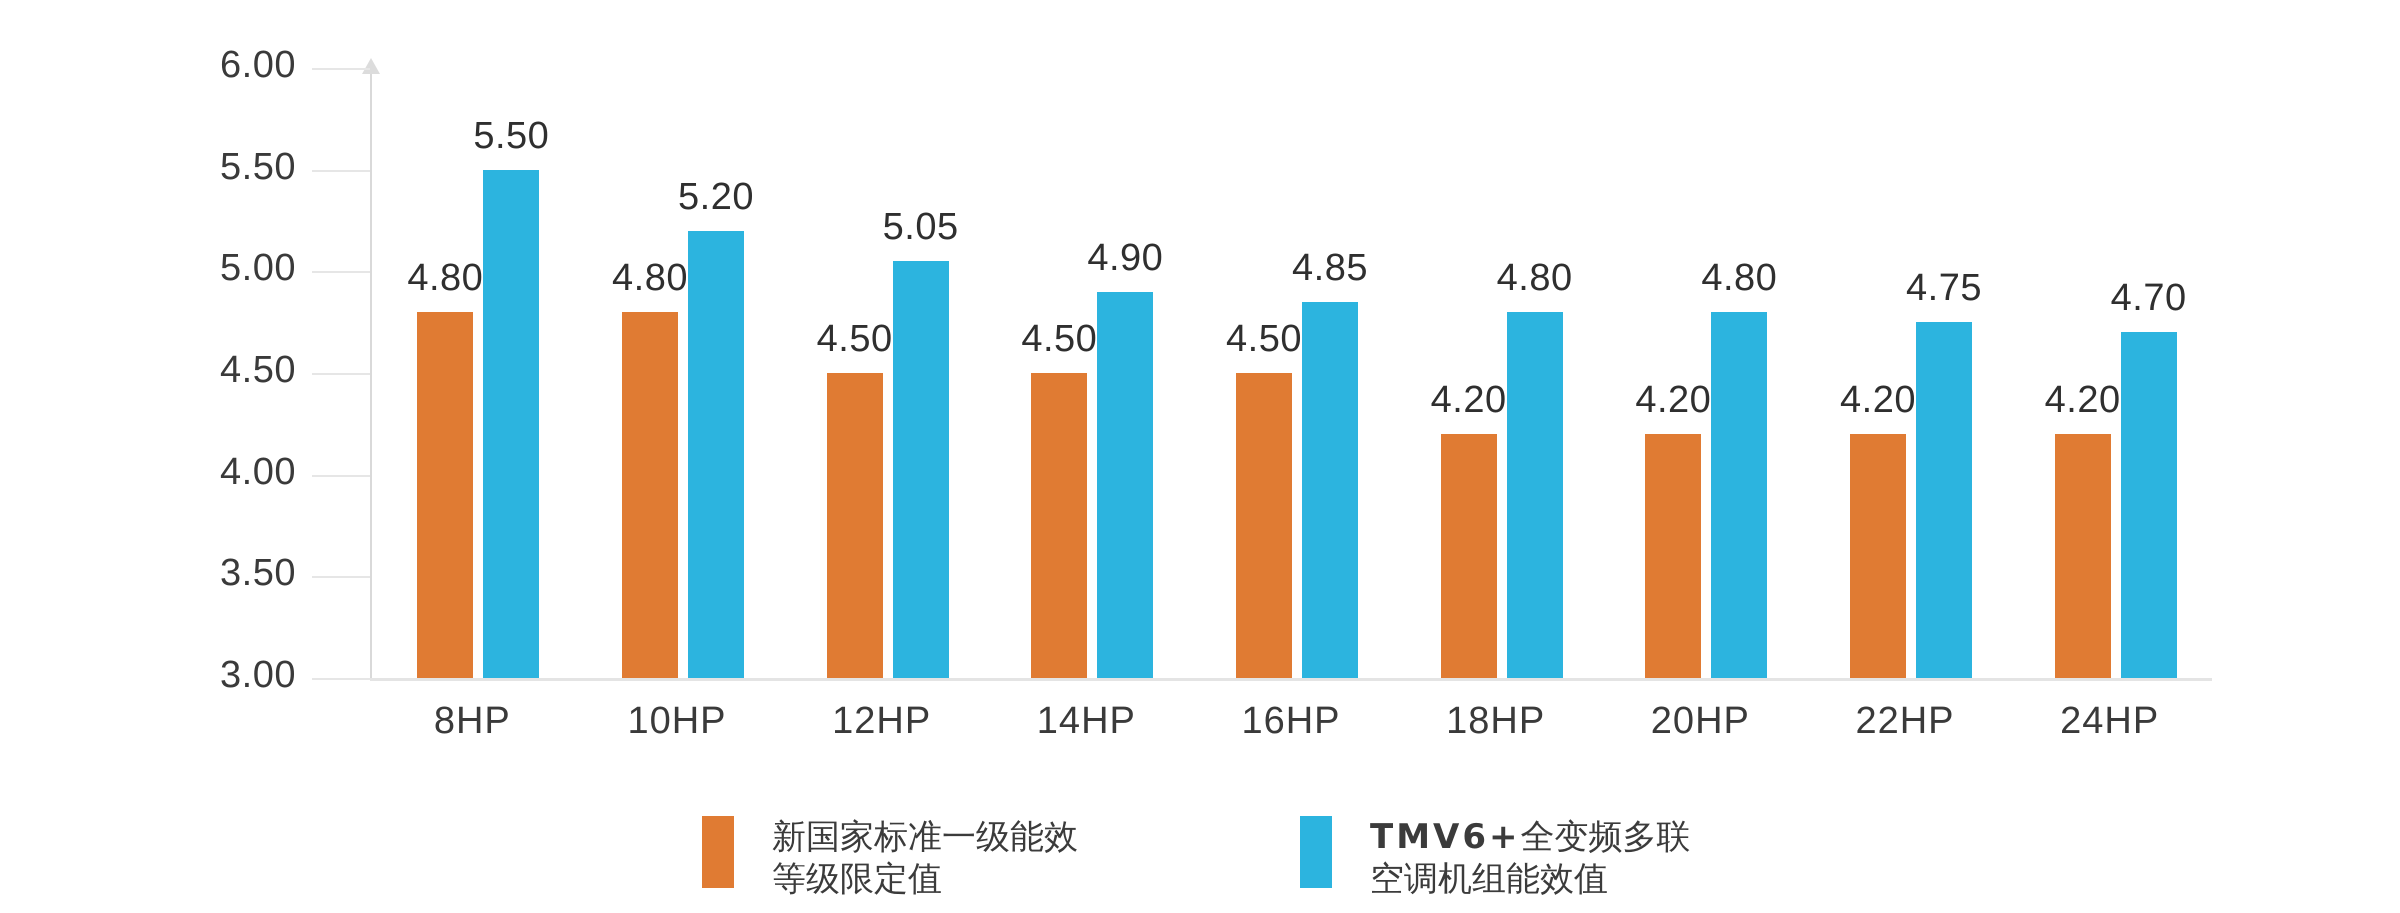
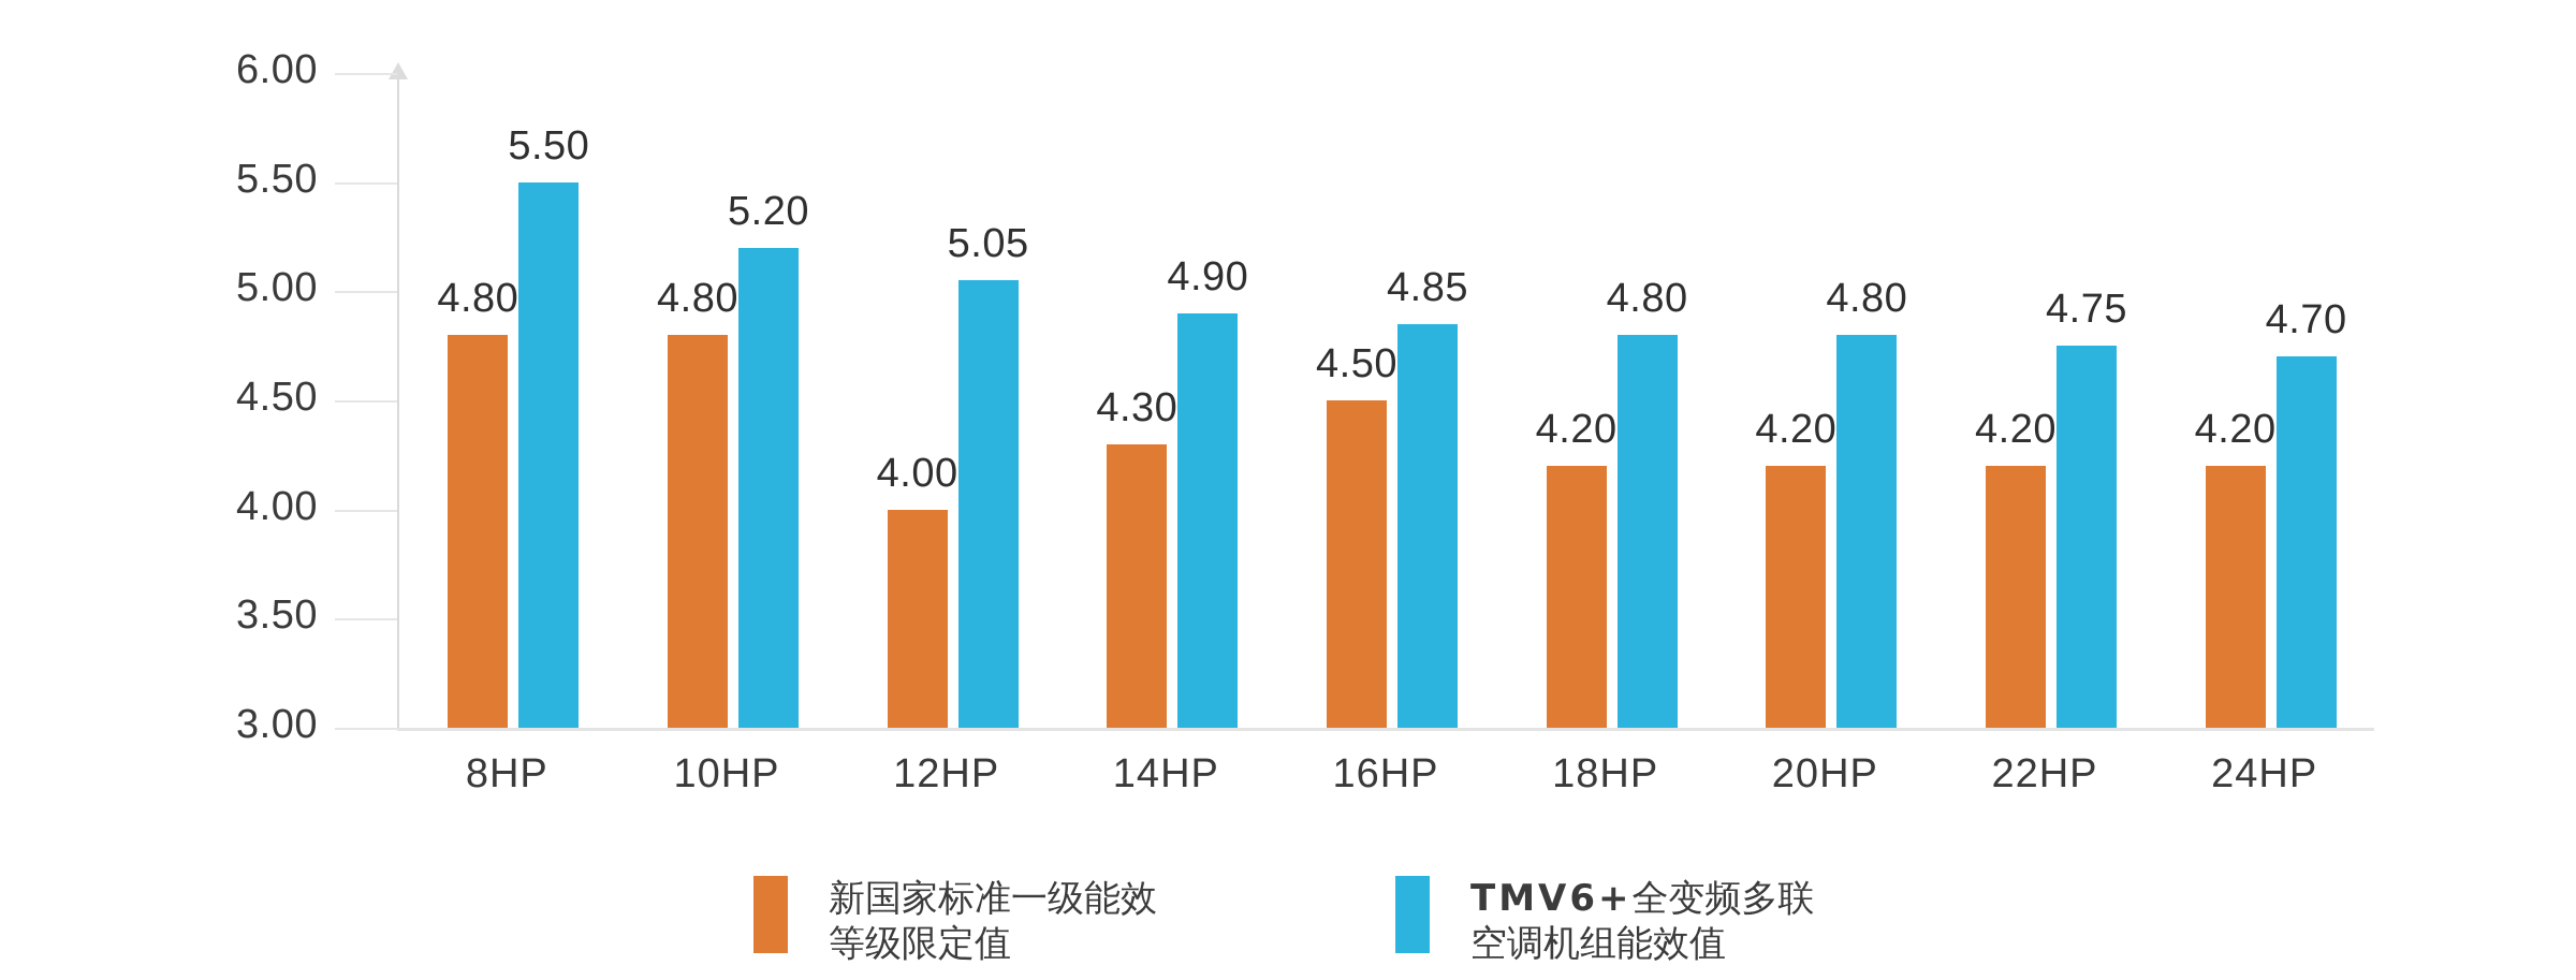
新国家标准一级能效等级限定值/12HP: 4.50 -> 4.00
新国家标准一级能效等级限定值/14HP: 4.50 -> 4.30
